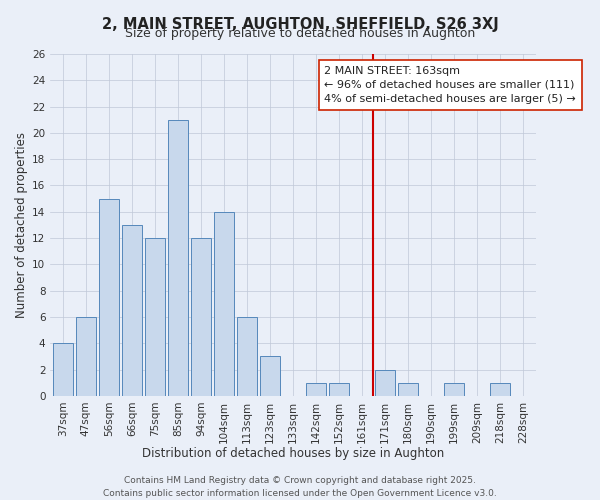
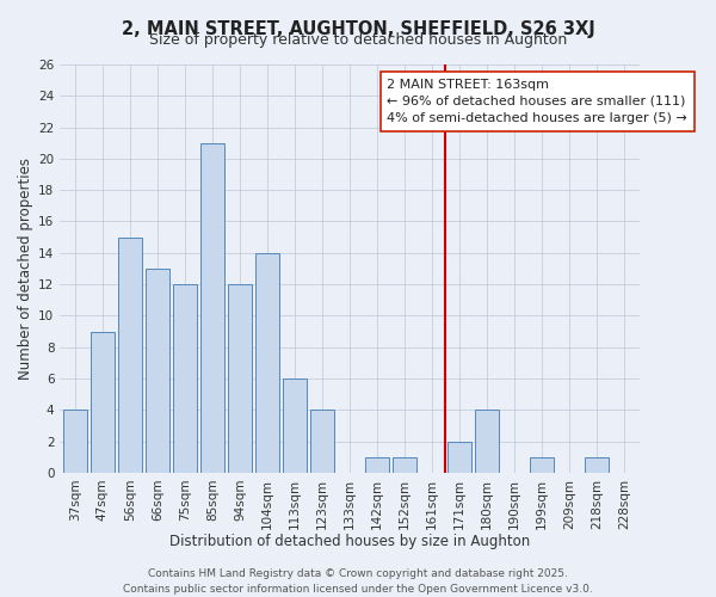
47sqm: 6 -> 9
123sqm: 3 -> 4
180sqm: 1 -> 4
